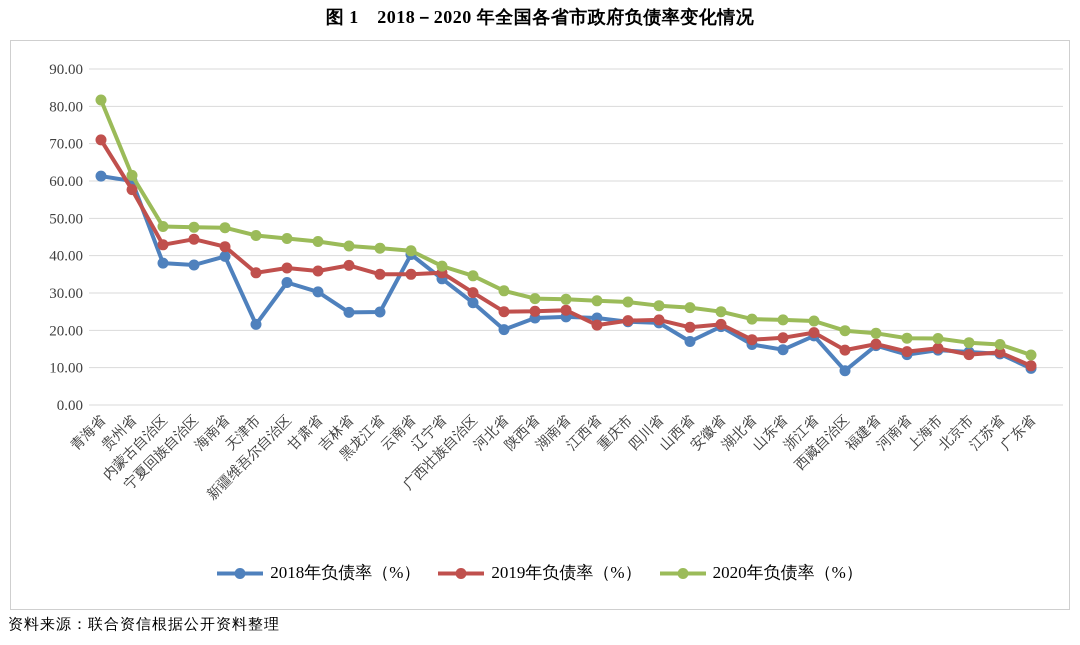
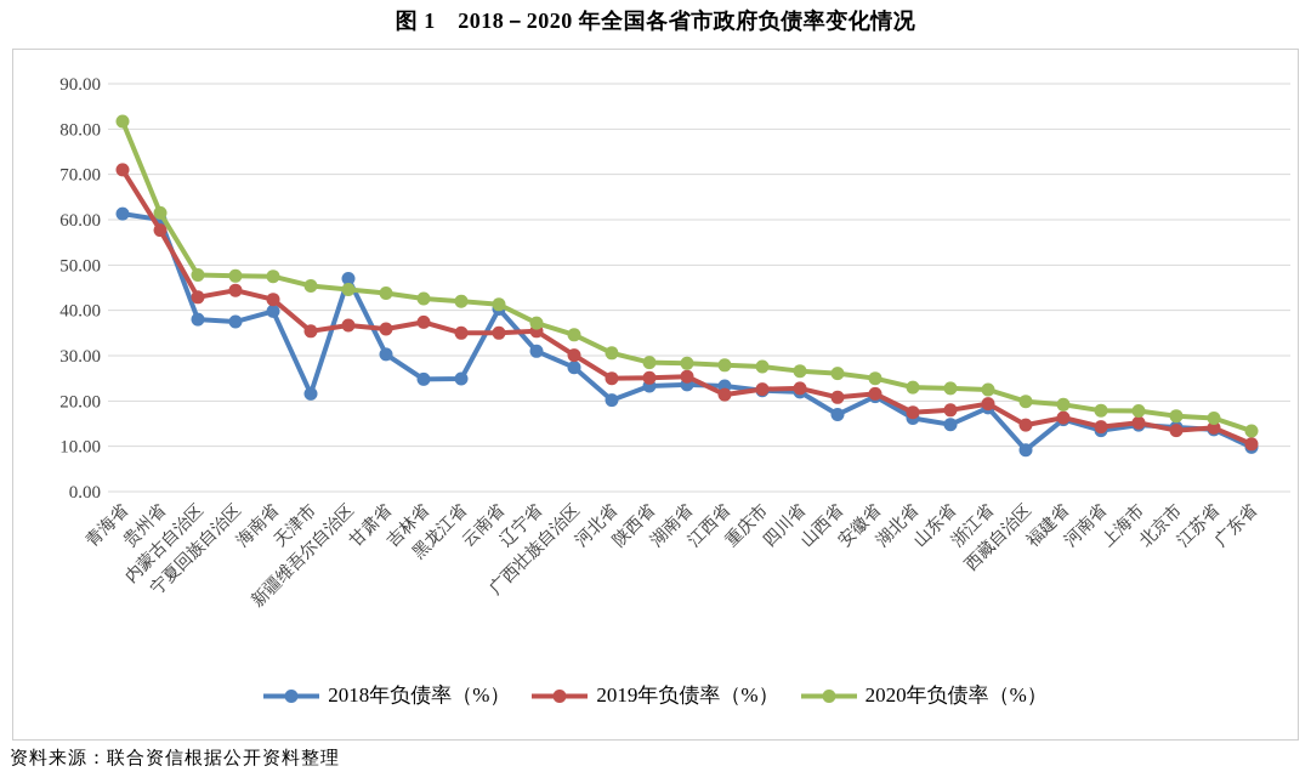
2018年负债率（%）/新疆维吾尔自治区: 33 -> 47
2018年负债率（%）/辽宁省: 34 -> 31
